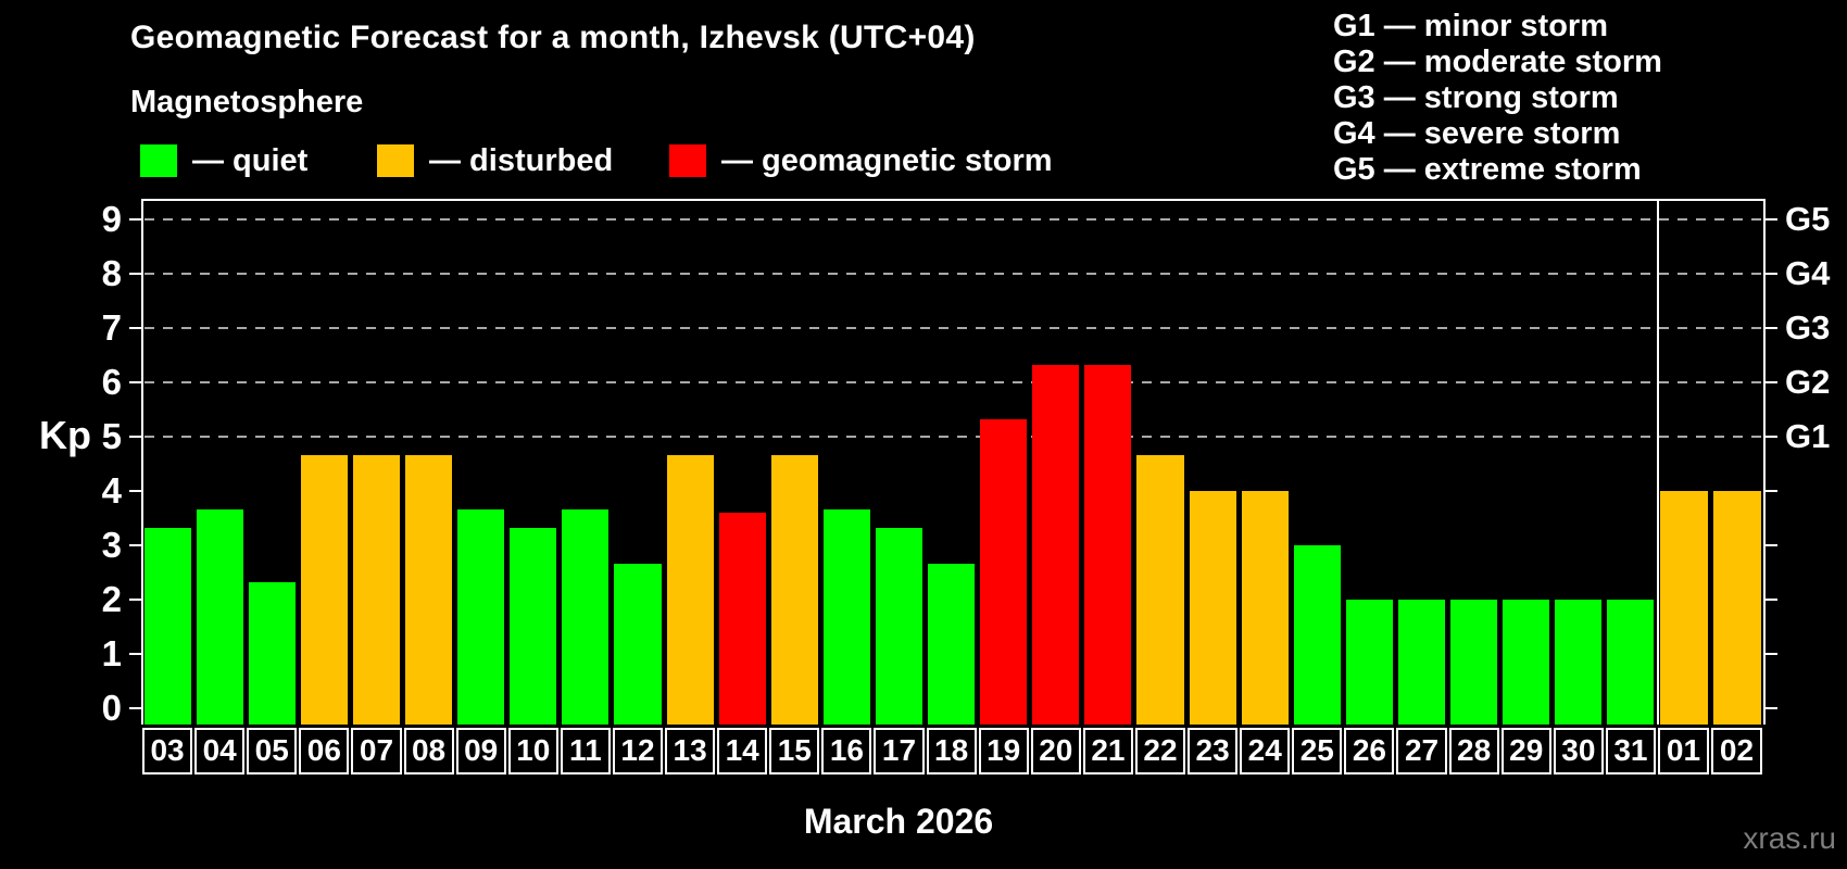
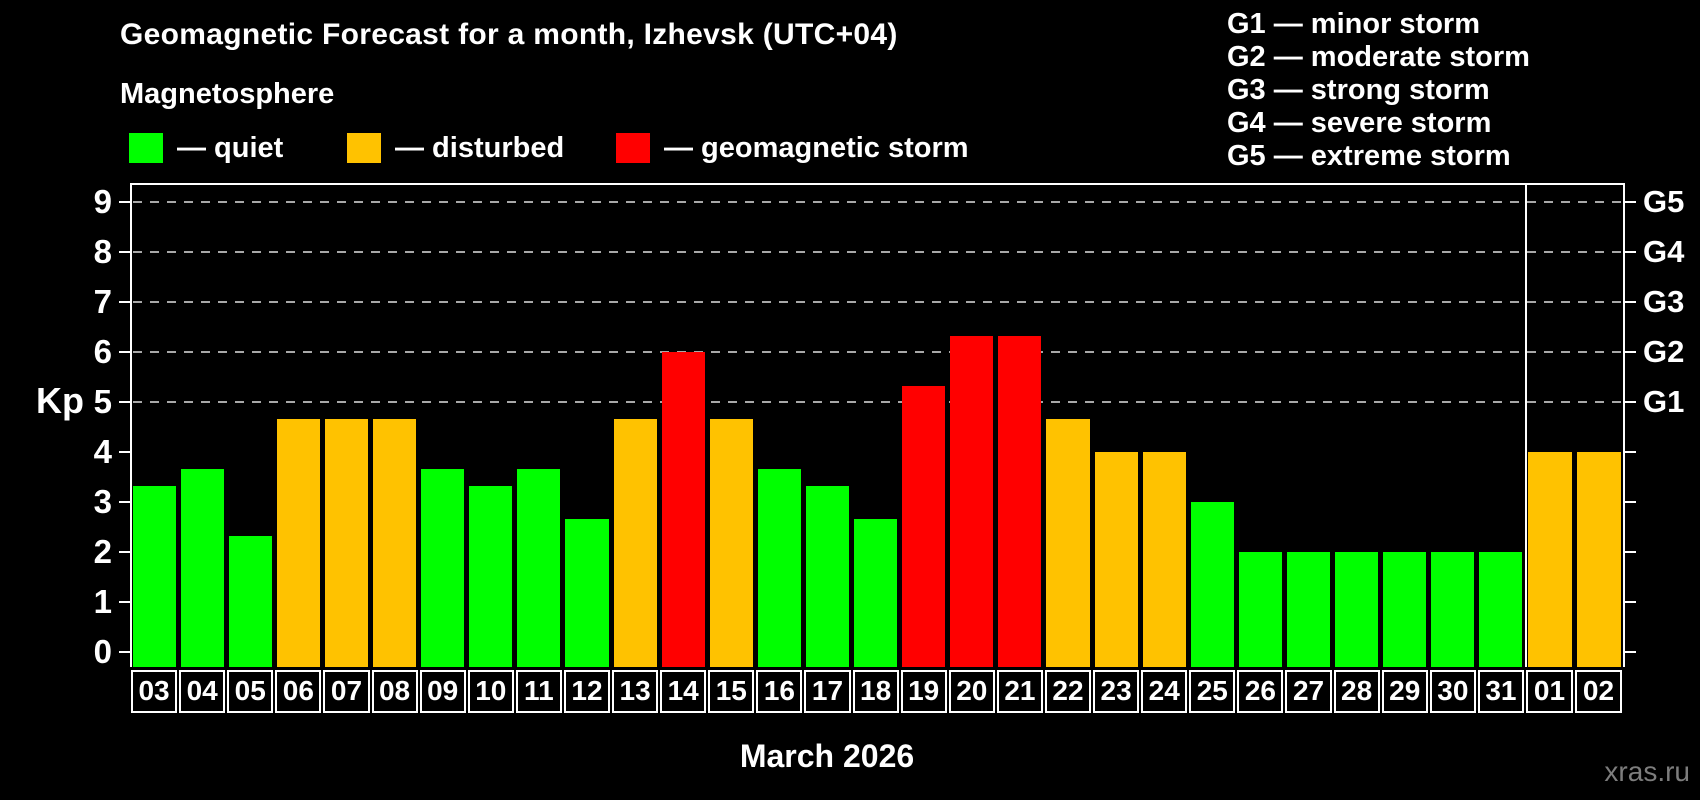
14: 3.6 -> 6.0
